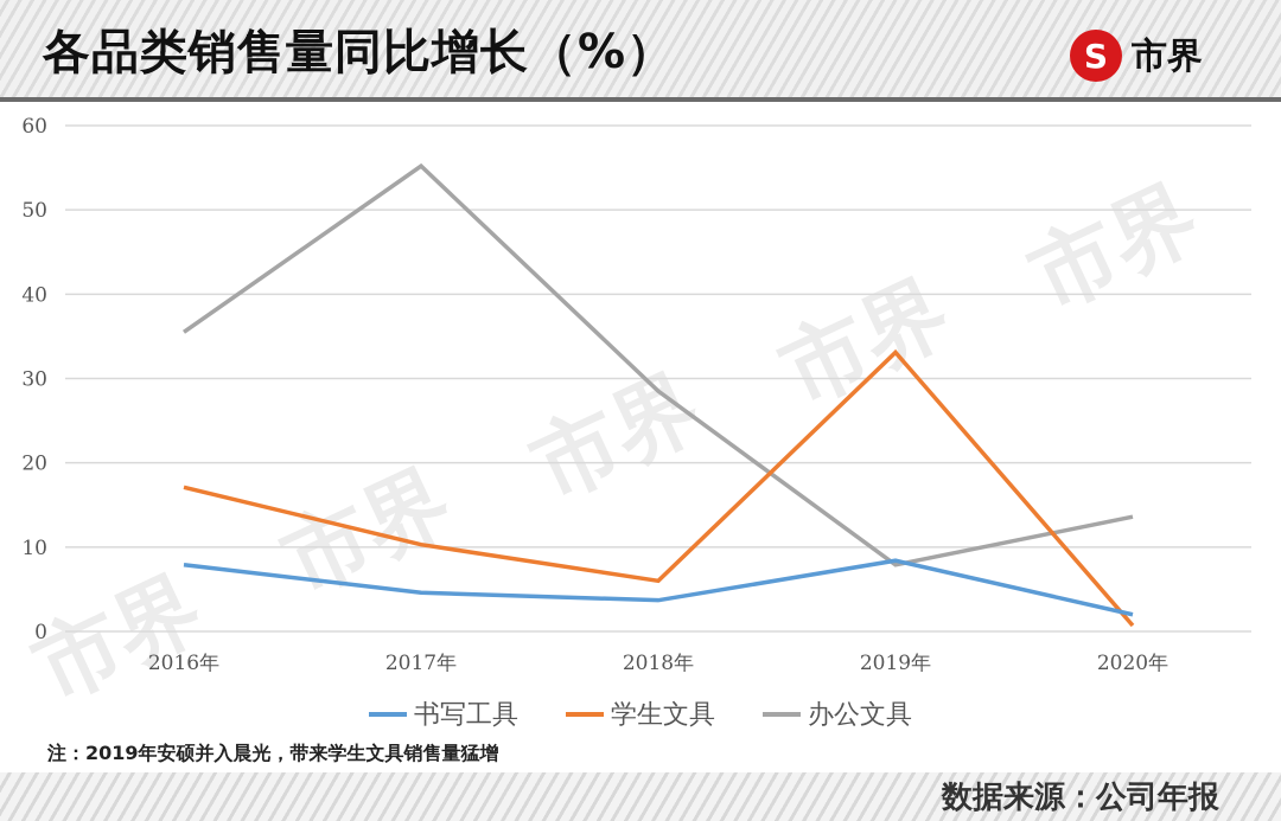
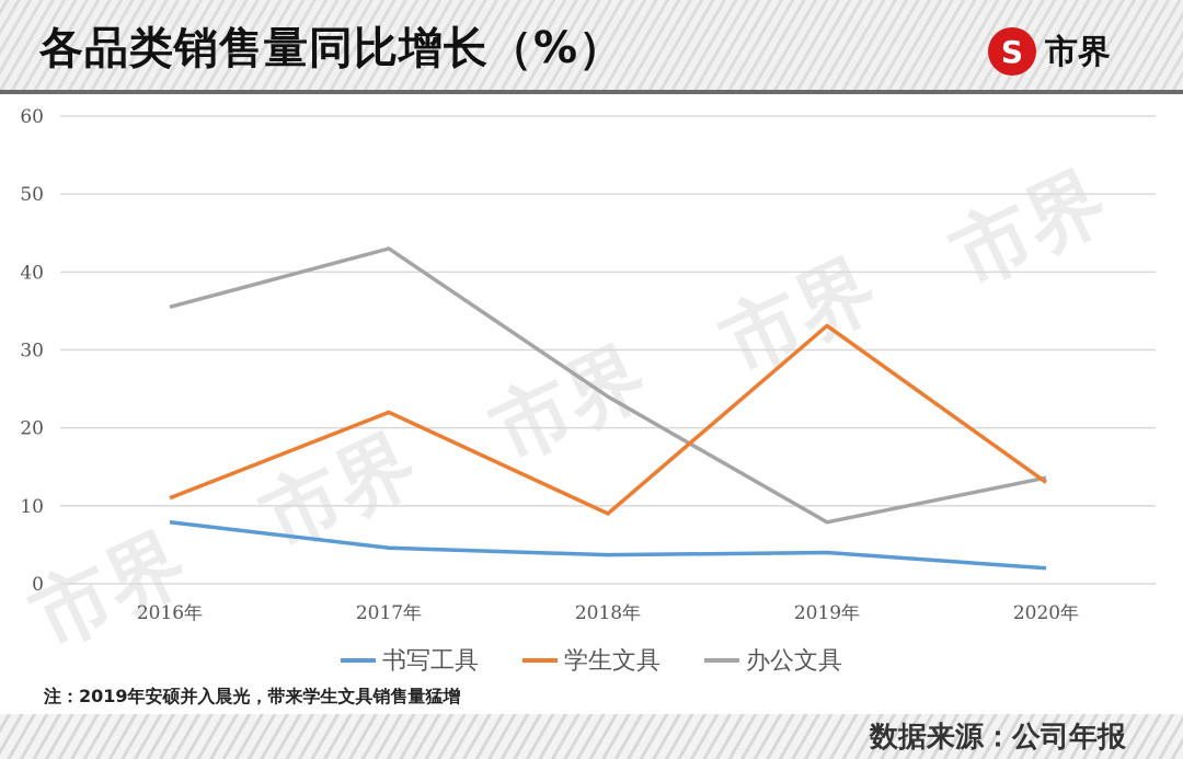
学生文具/2016年: 17 -> 11
学生文具/2017年: 10 -> 22
办公文具/2017年: 55 -> 43
学生文具/2018年: 6 -> 9
办公文具/2018年: 28 -> 24
书写工具/2019年: 8 -> 4
学生文具/2020年: 1 -> 13
